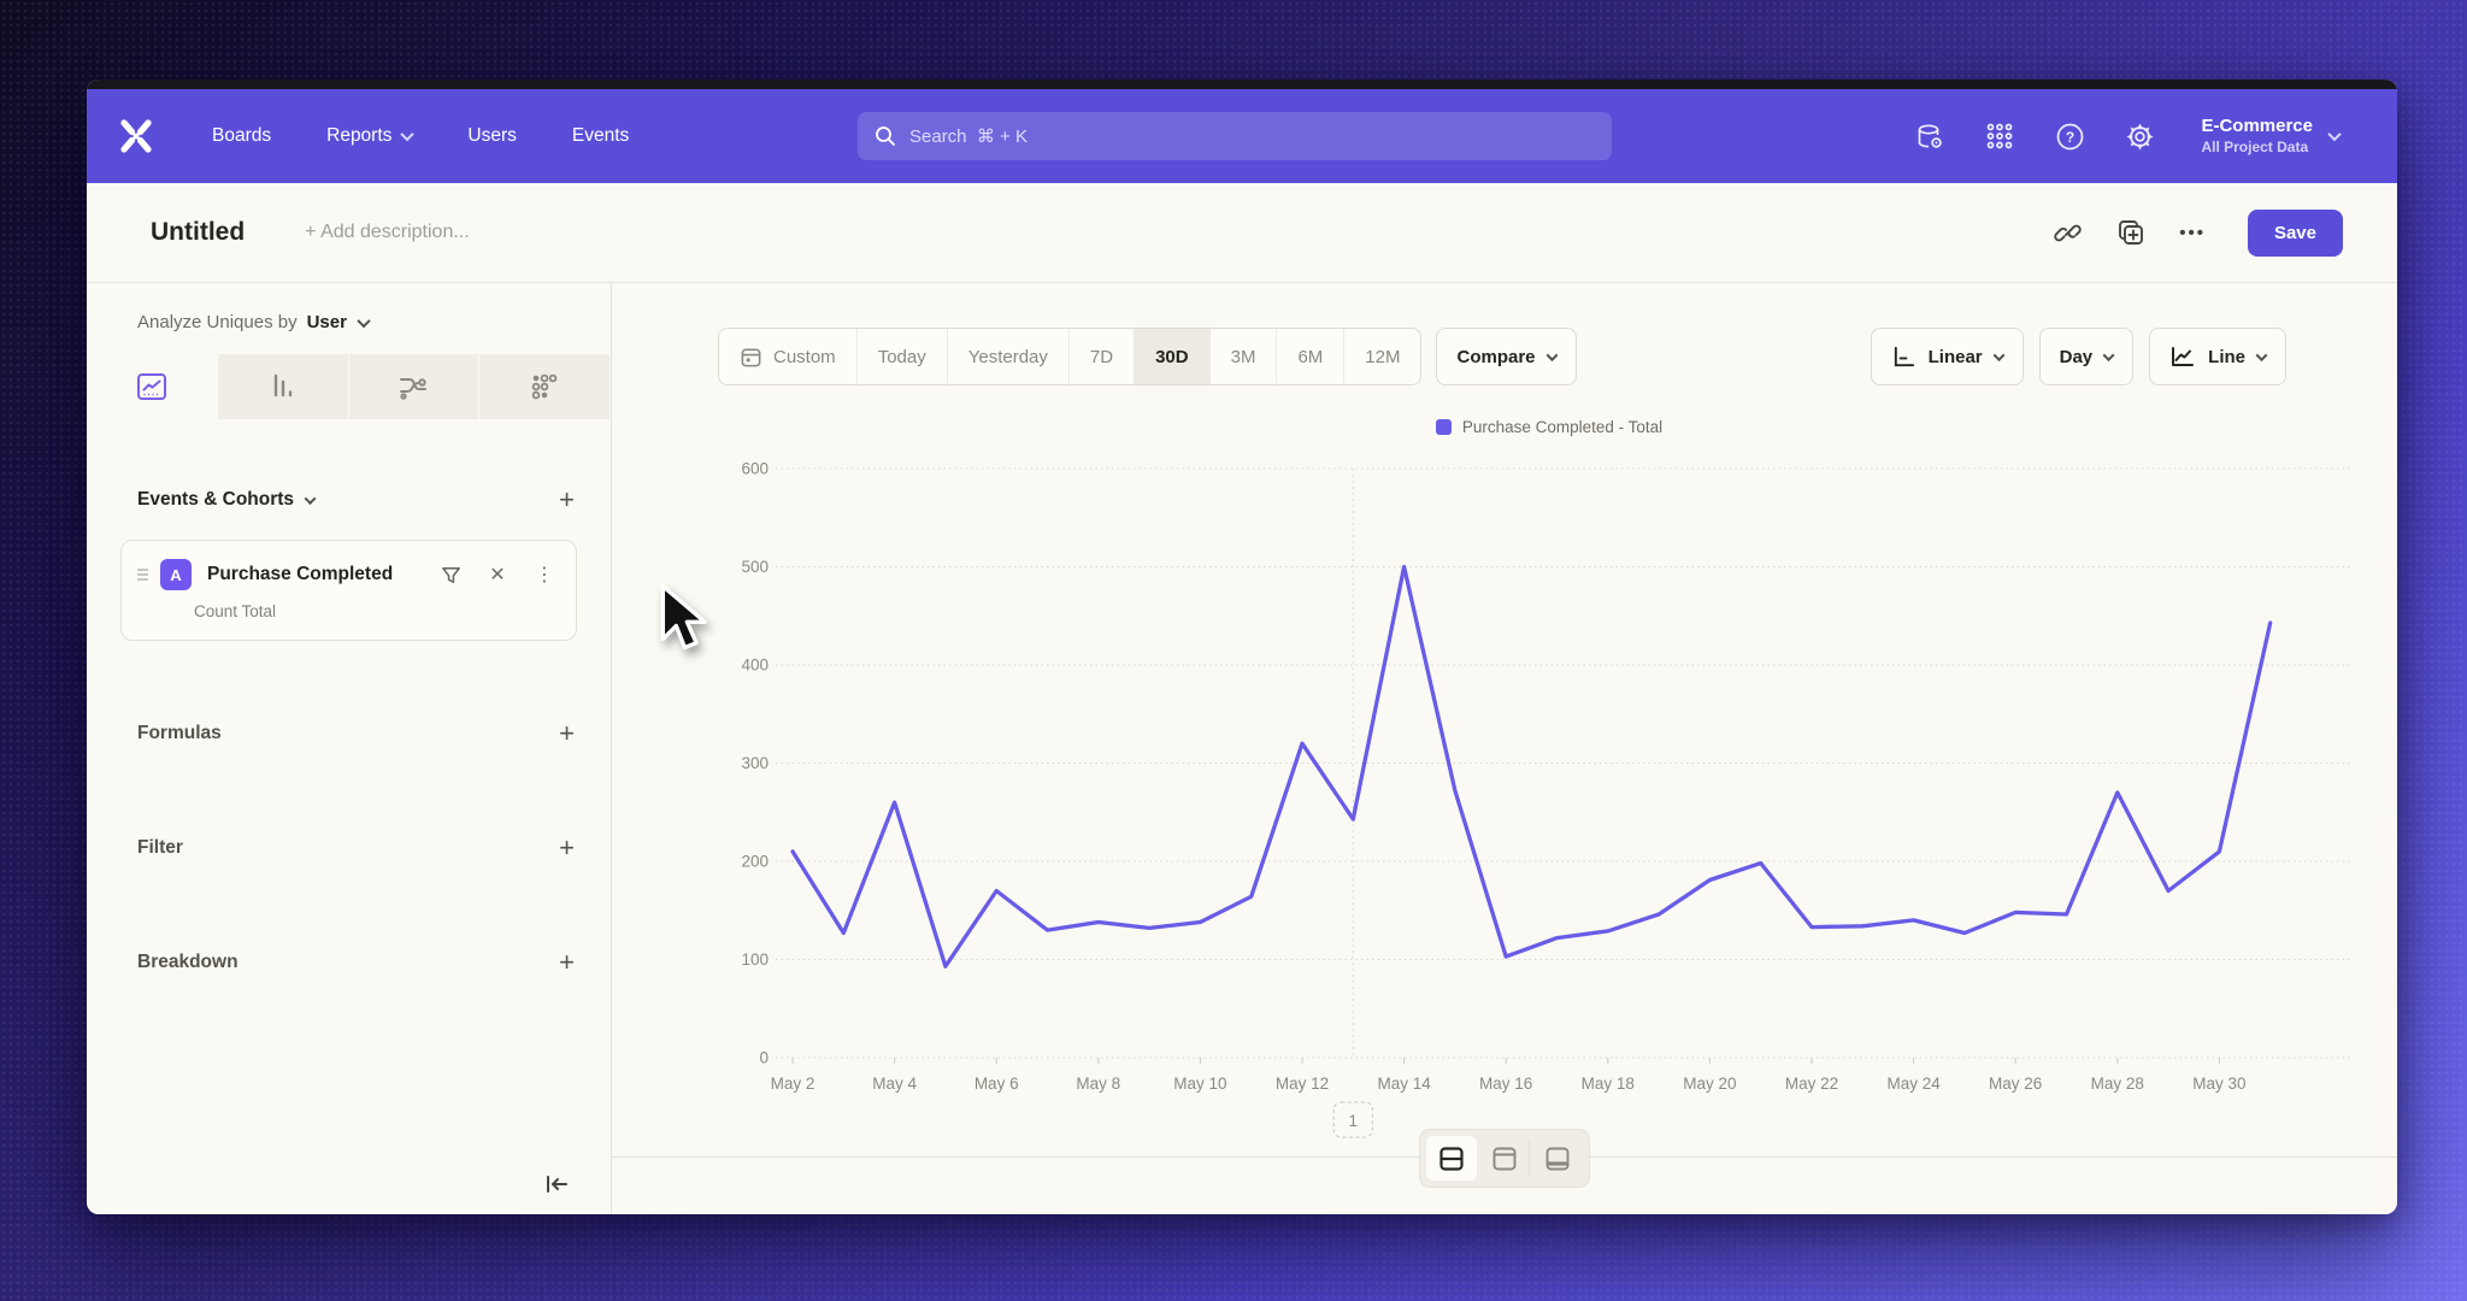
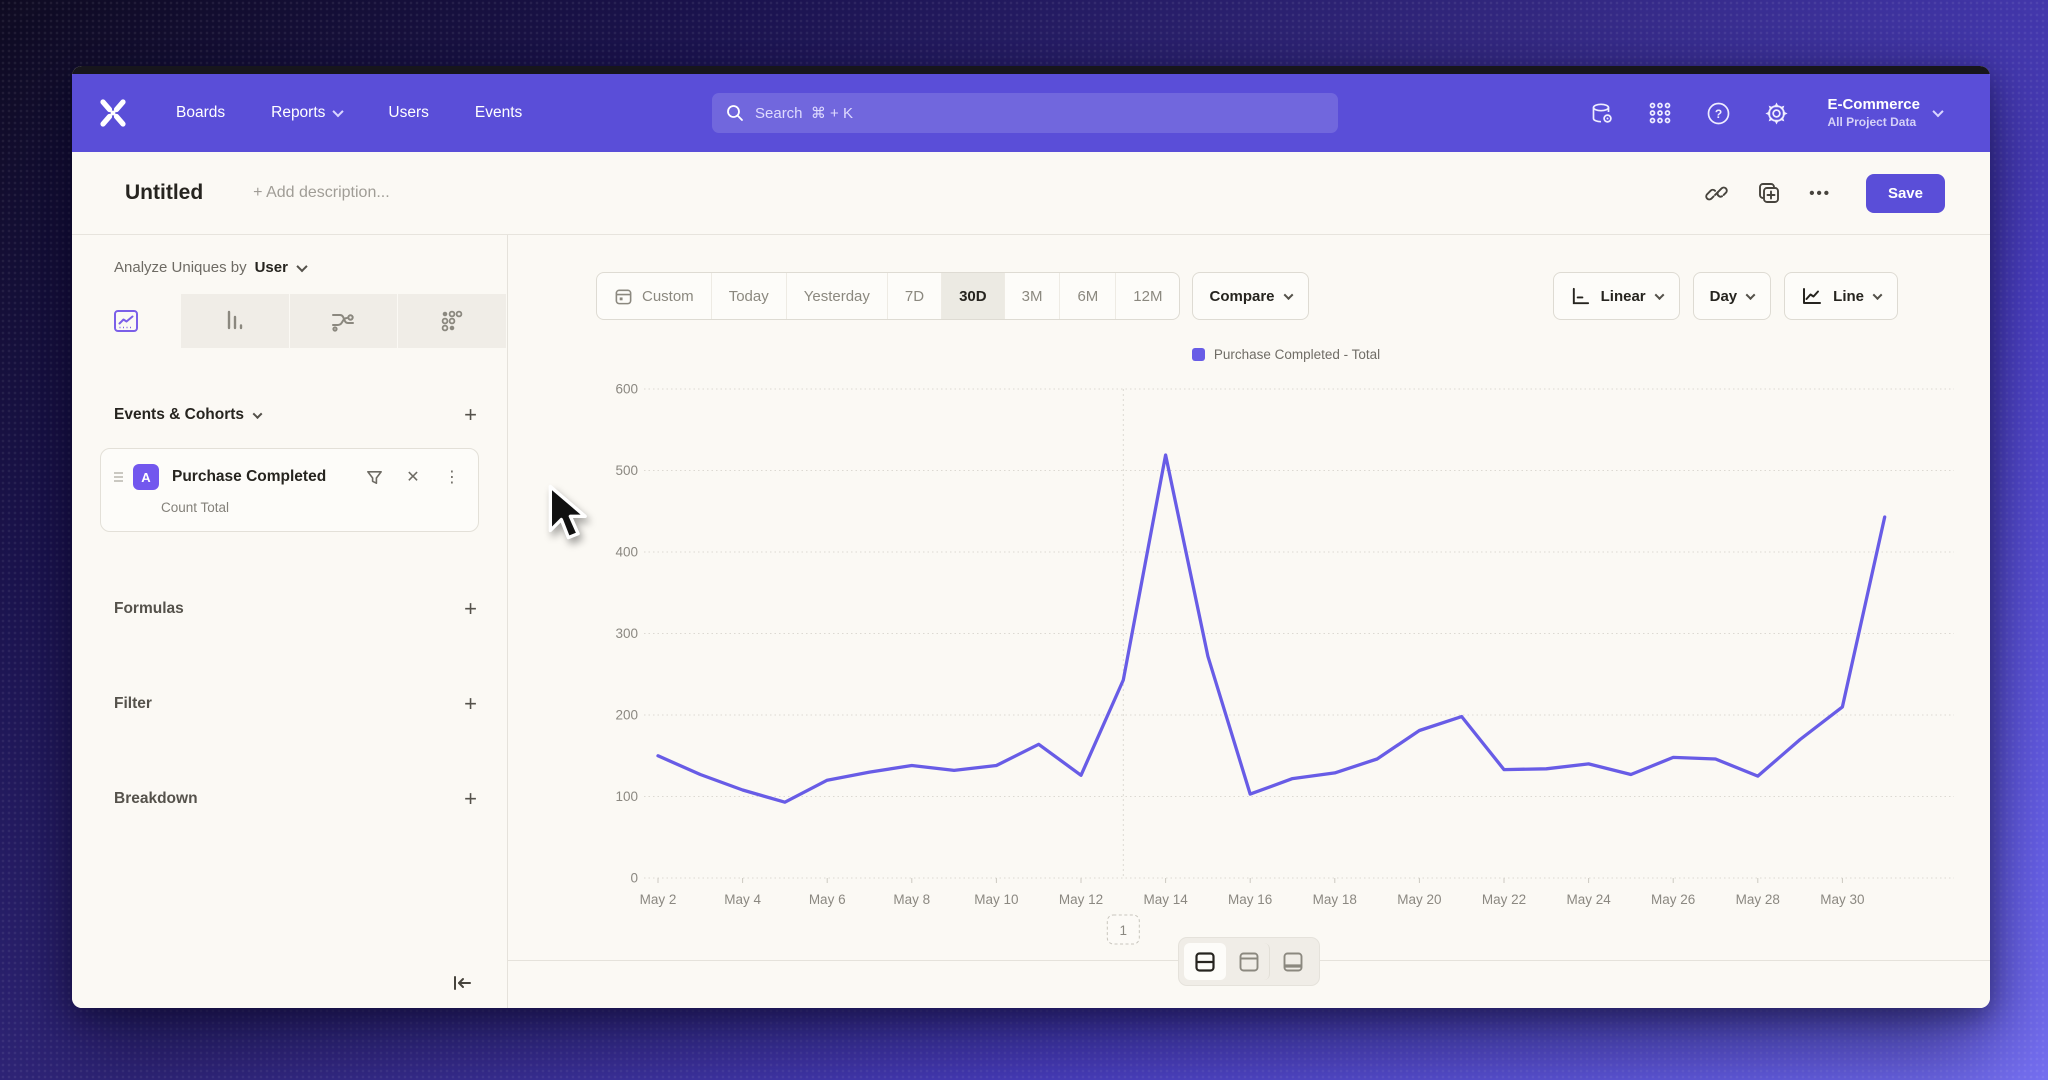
May 2: 210 -> 150
May 4: 260 -> 110
May 6: 170 -> 120
May 12: 320 -> 130
May 14: 500 -> 520
May 28: 270 -> 120
